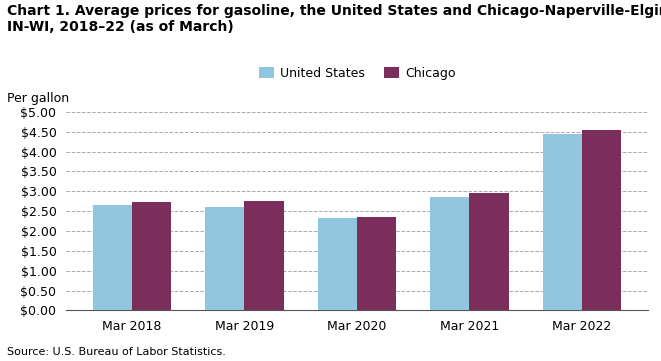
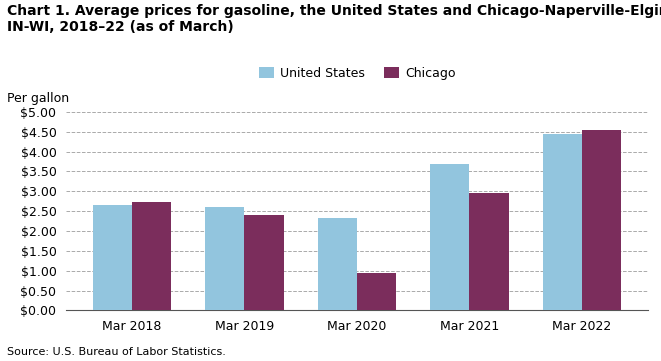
Chicago/Mar 2019: $2.76 -> $2.40
Chicago/Mar 2020: $2.35 -> $0.95
United States/Mar 2021: $2.87 -> $3.70
